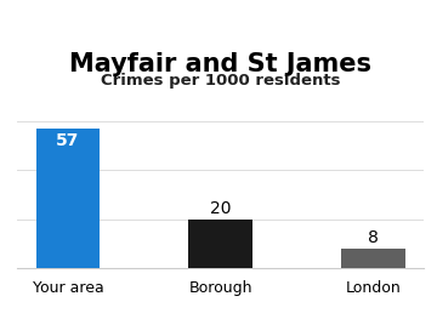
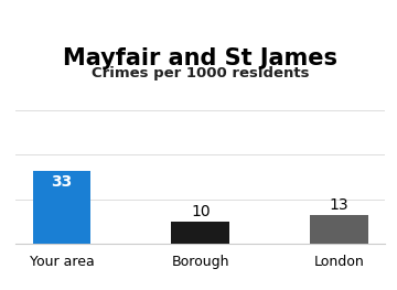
Your area: 57 -> 33
Borough: 20 -> 10
London: 8 -> 13
